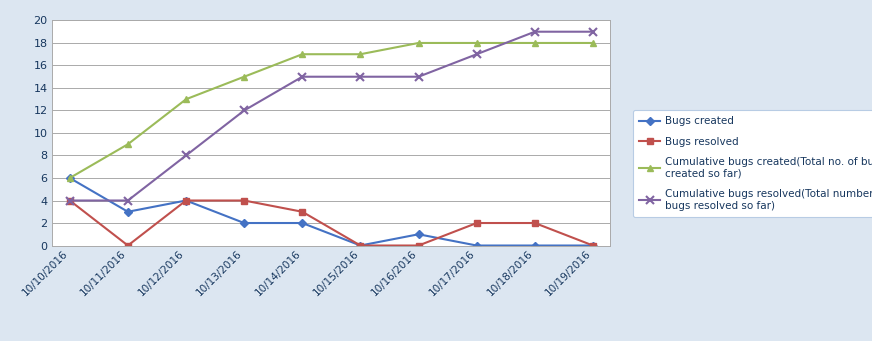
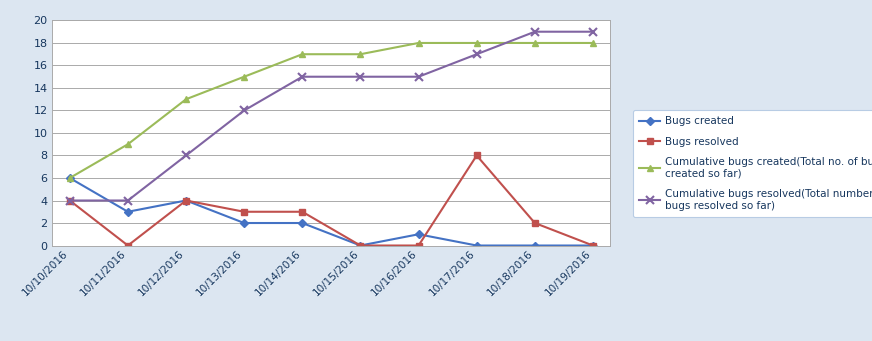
Bugs resolved/10/13/2016: 4 -> 3
Bugs resolved/10/17/2016: 2 -> 8
